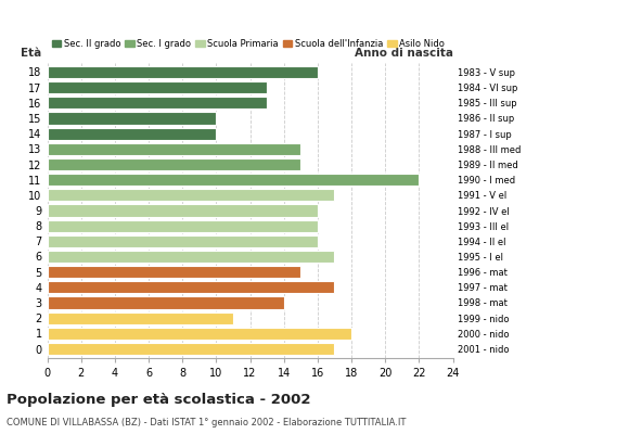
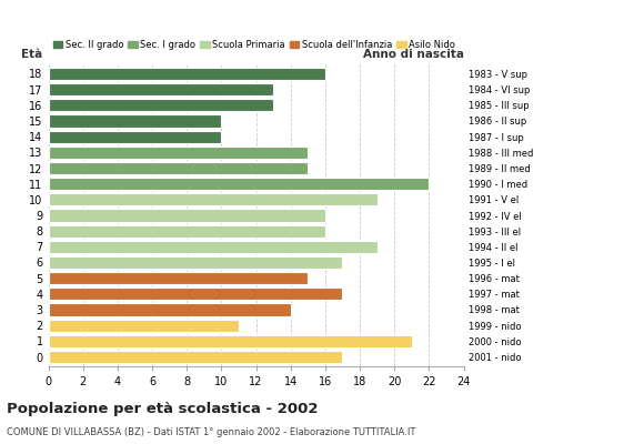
10: 17 -> 19
7: 16 -> 19
1: 18 -> 21
